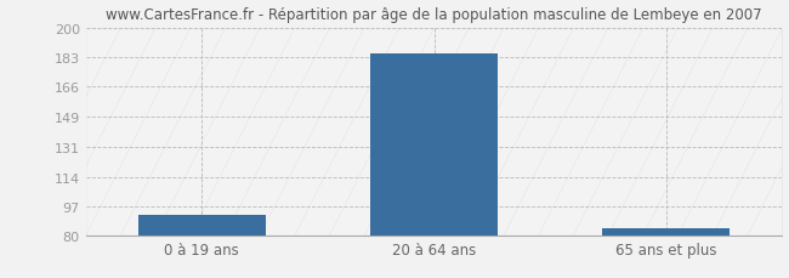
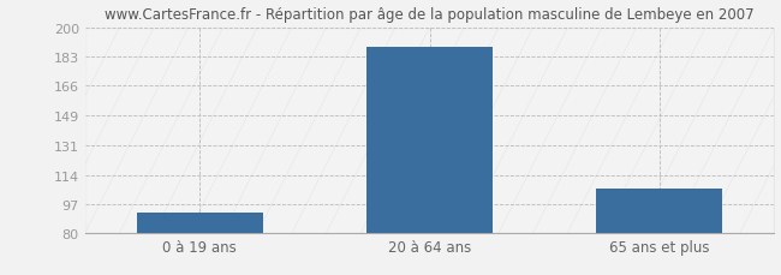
20 à 64 ans: 185 -> 189
65 ans et plus: 84 -> 106
